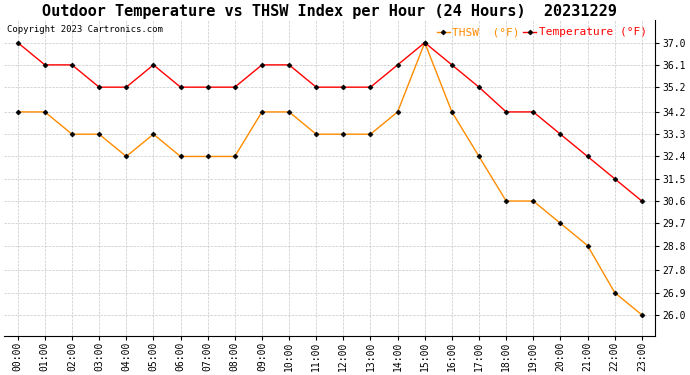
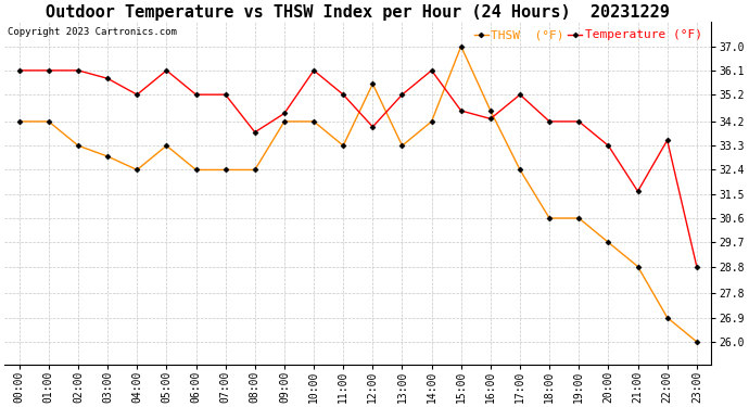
Temperature (°F)/00:00: 37.0 -> 36.1
Temperature (°F)/03:00: 35.2 -> 35.8
THSW (°F)/03:00: 33.3 -> 32.9
Temperature (°F)/08:00: 35.2 -> 33.8
Temperature (°F)/09:00: 36.1 -> 34.5
Temperature (°F)/12:00: 35.2 -> 34.0
THSW (°F)/12:00: 33.3 -> 35.6
Temperature (°F)/15:00: 37.0 -> 34.6
Temperature (°F)/16:00: 36.1 -> 34.3
THSW (°F)/16:00: 34.2 -> 34.6
Temperature (°F)/21:00: 32.4 -> 31.6
Temperature (°F)/22:00: 31.5 -> 33.5
Temperature (°F)/23:00: 30.6 -> 28.8
